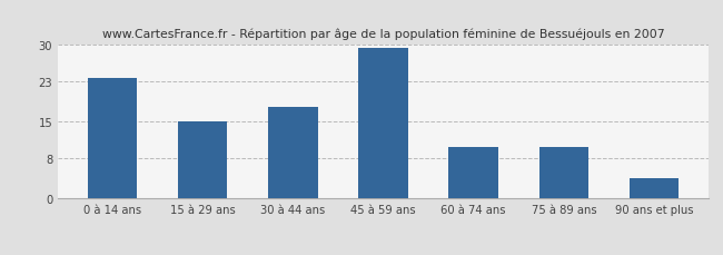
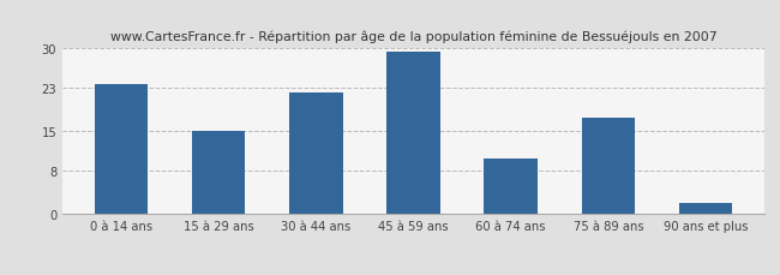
30 à 44 ans: 18.0 -> 22.0
75 à 89 ans: 10.0 -> 17.5
90 ans et plus: 4.0 -> 2.0
